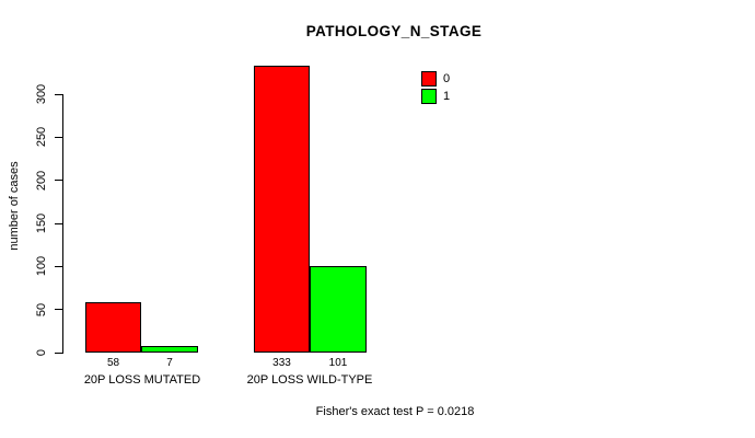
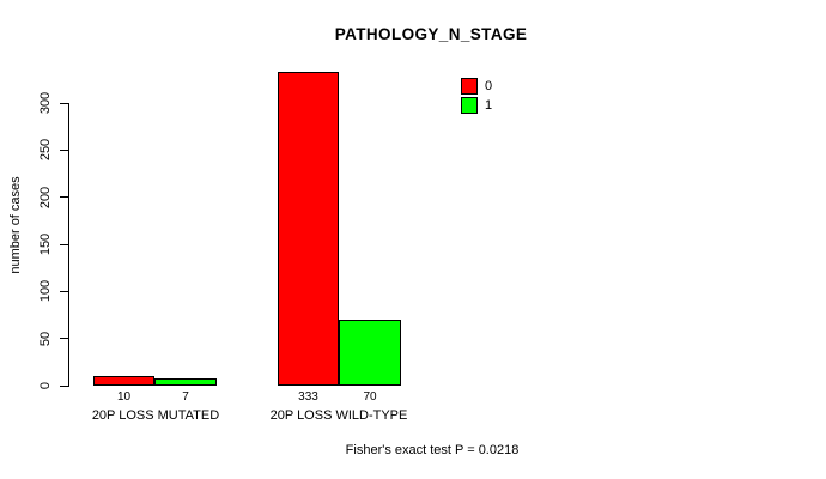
0/20P LOSS MUTATED: 58 -> 10
1/20P LOSS WILD-TYPE: 101 -> 70
